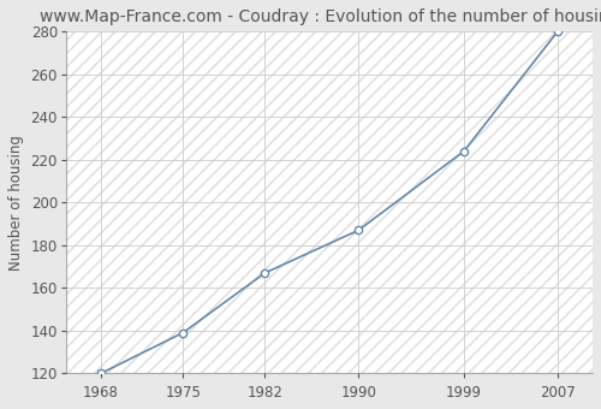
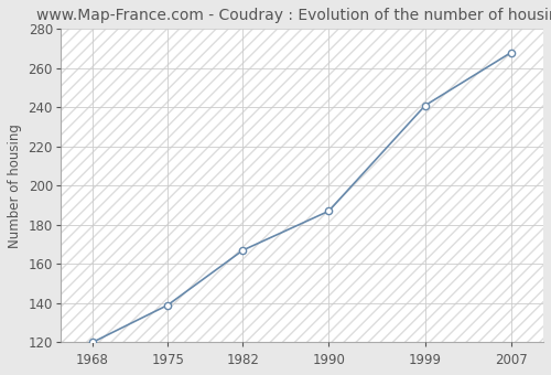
1999: 224 -> 241
2007: 280 -> 268
